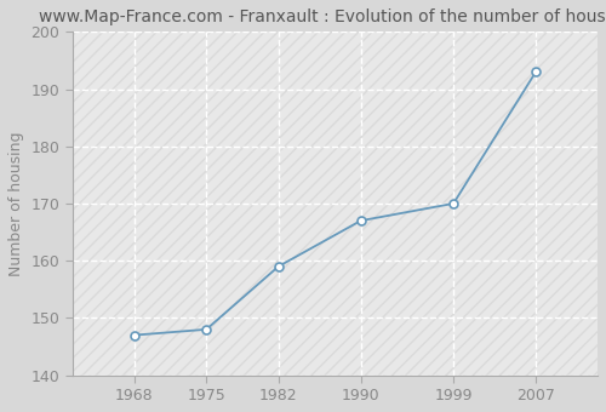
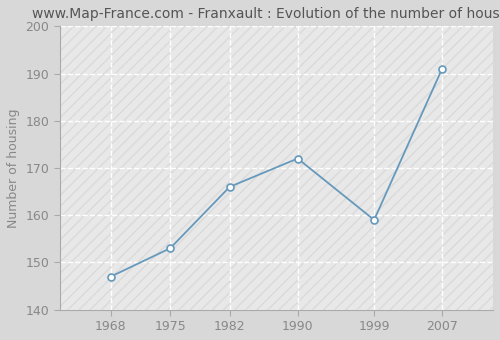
1975: 148 -> 153
1982: 159 -> 166
1990: 167 -> 172
1999: 170 -> 159
2007: 193 -> 191
